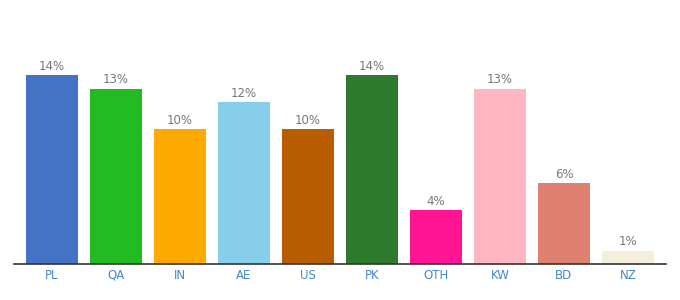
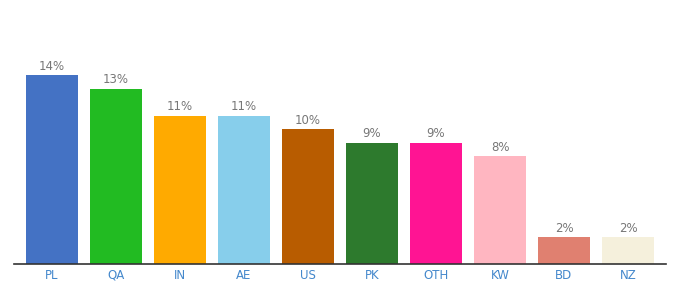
IN: 10% -> 11%
AE: 12% -> 11%
PK: 14% -> 9%
OTH: 4% -> 9%
KW: 13% -> 8%
BD: 6% -> 2%
NZ: 1% -> 2%
